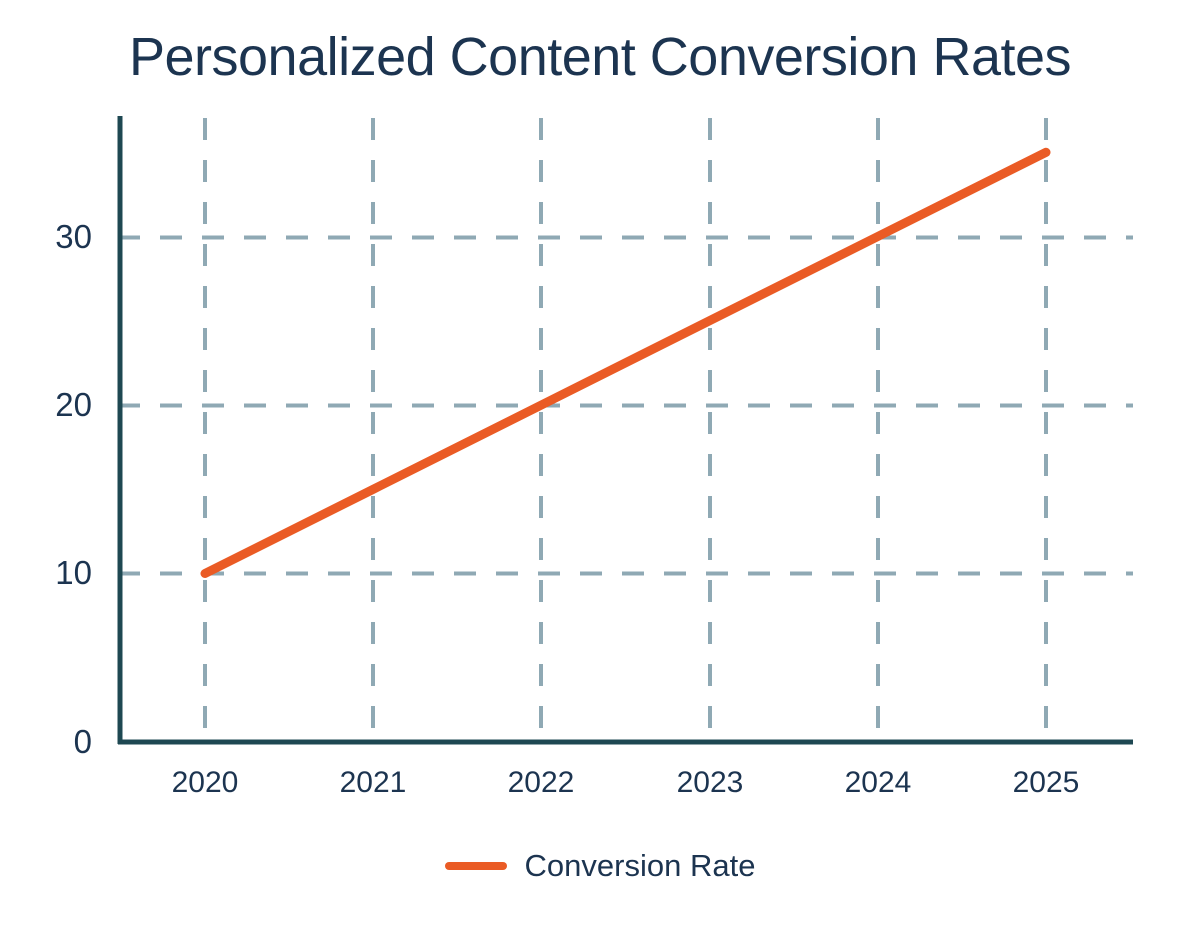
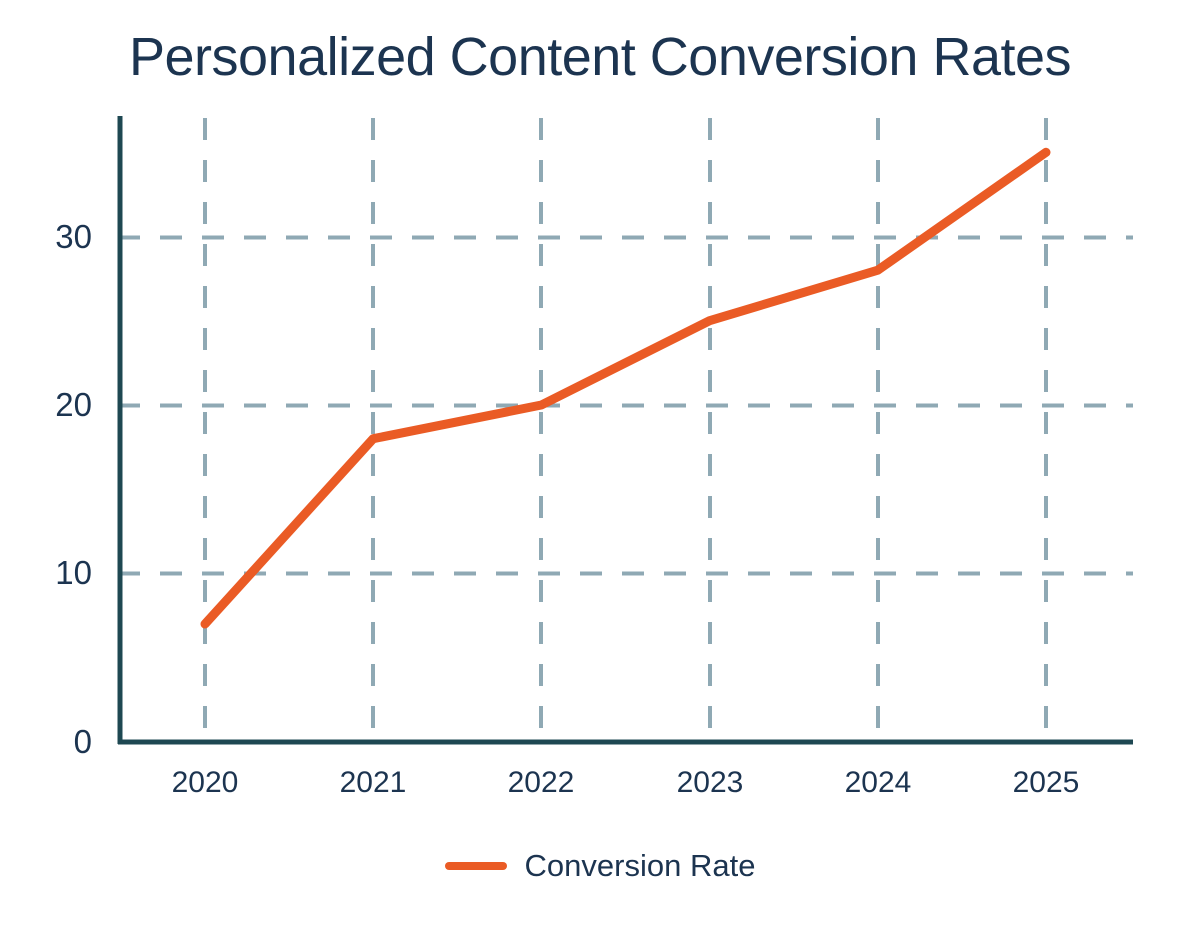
2020: 10 -> 7
2021: 15 -> 18
2024: 30 -> 28
